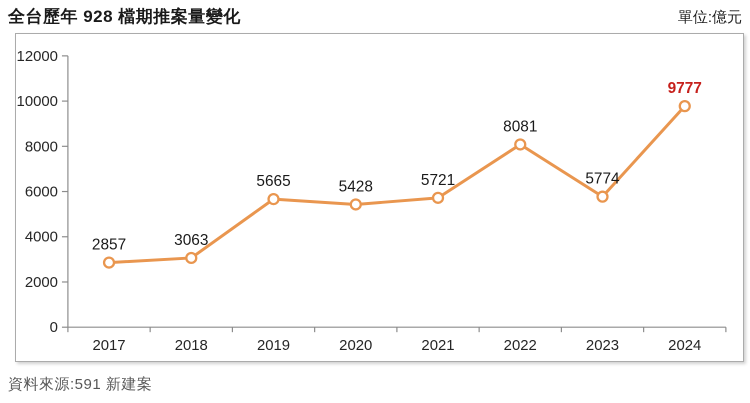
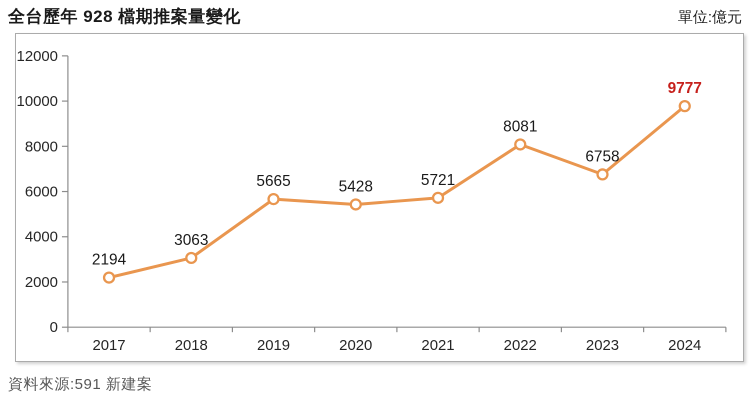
2017: 2857 -> 2194
2023: 5774 -> 6758
